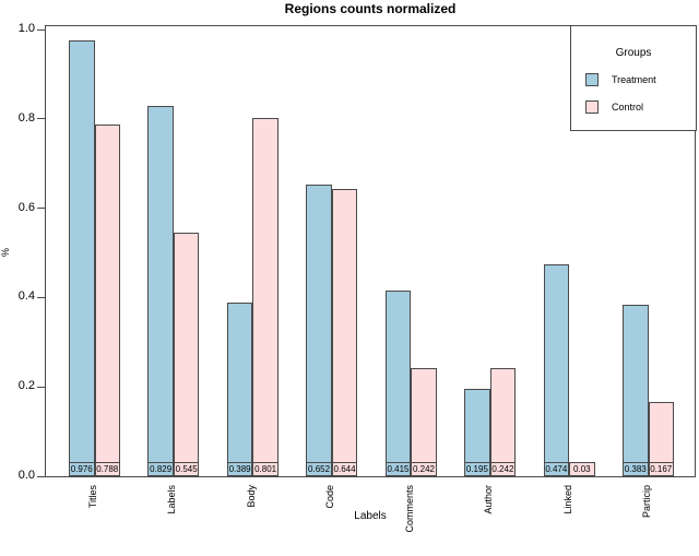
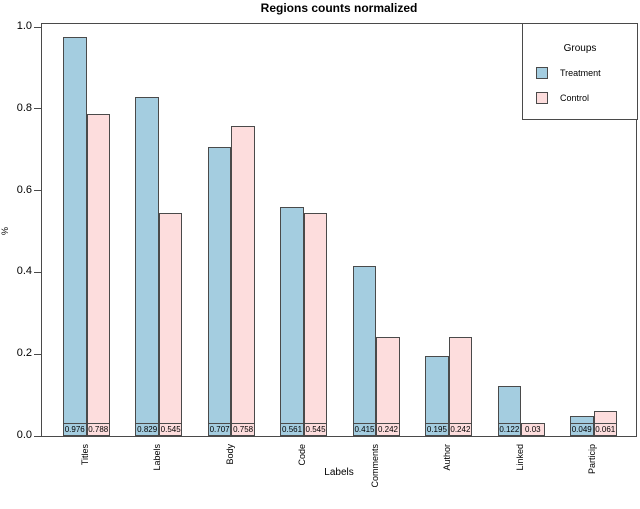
Treatment/Body: 0.389 -> 0.707
Control/Body: 0.801 -> 0.758
Treatment/Code: 0.652 -> 0.561
Control/Code: 0.644 -> 0.545
Treatment/Linked: 0.474 -> 0.122
Treatment/Particip: 0.383 -> 0.049
Control/Particip: 0.167 -> 0.061
